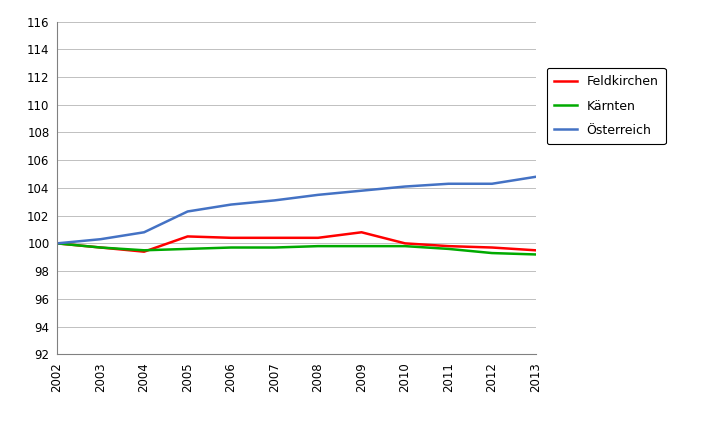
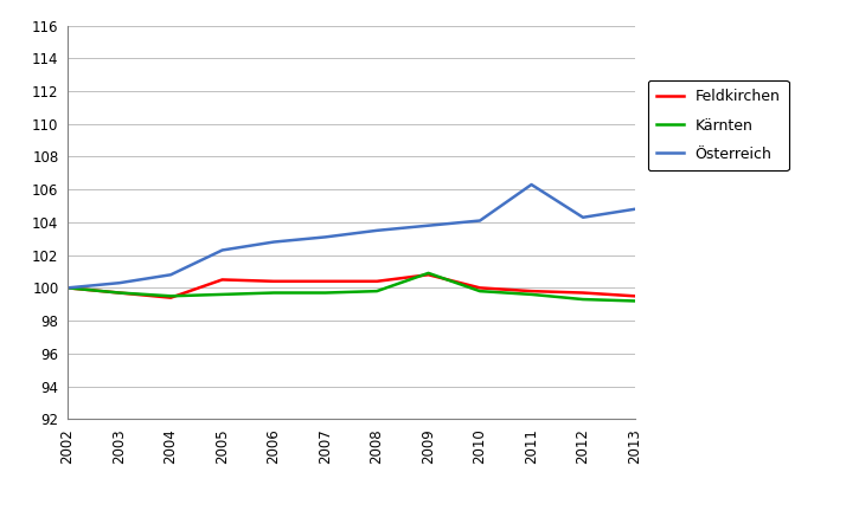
Kärnten/2009: 99.8 -> 100.9
Österreich/2011: 104.3 -> 106.3
